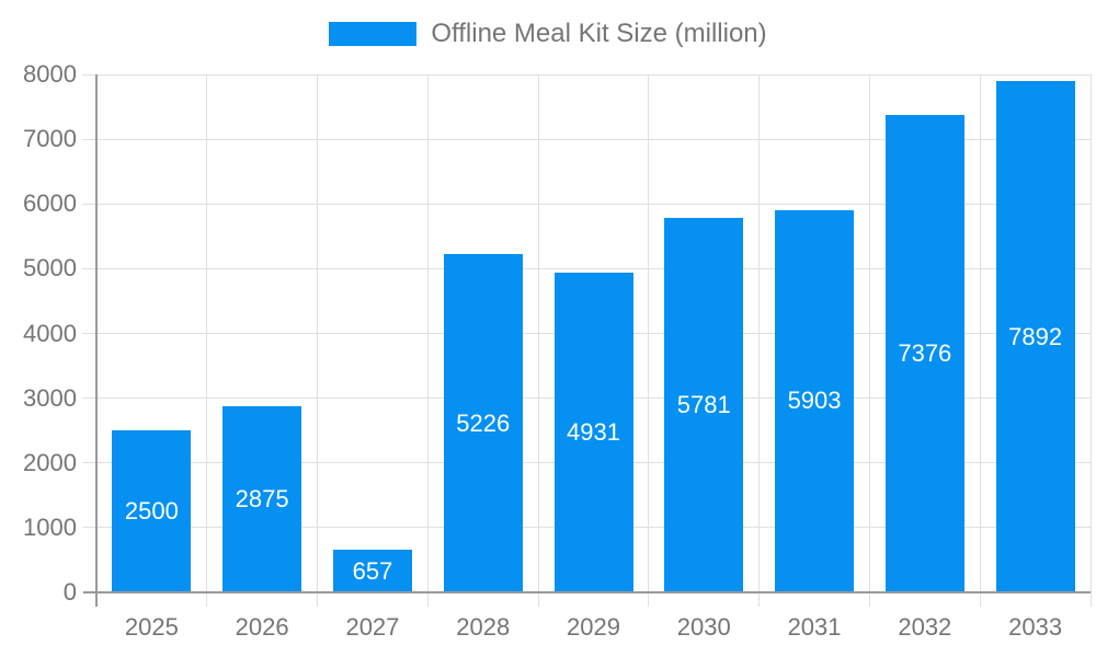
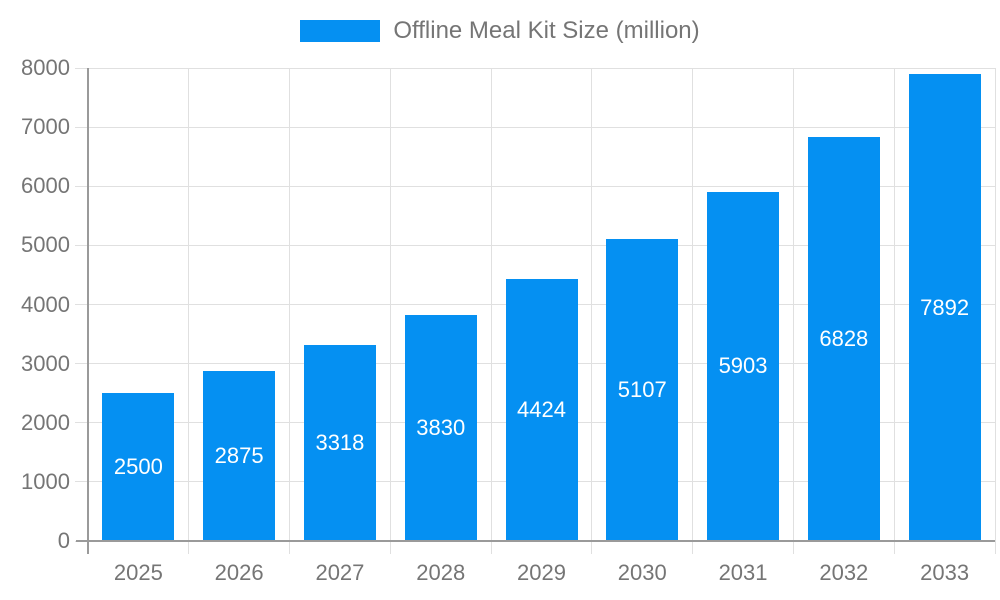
2027: 657 -> 3318
2028: 5226 -> 3830
2029: 4931 -> 4424
2030: 5781 -> 5107
2032: 7376 -> 6828
